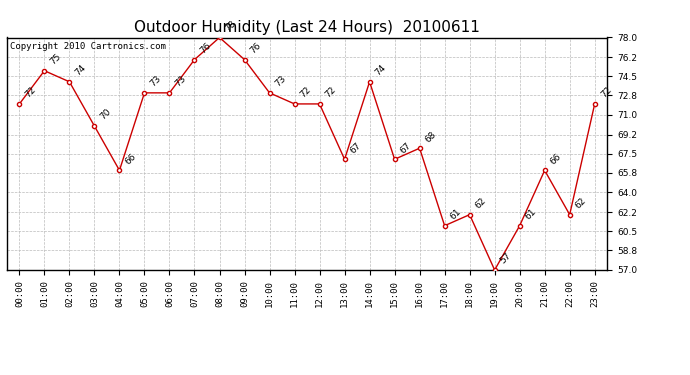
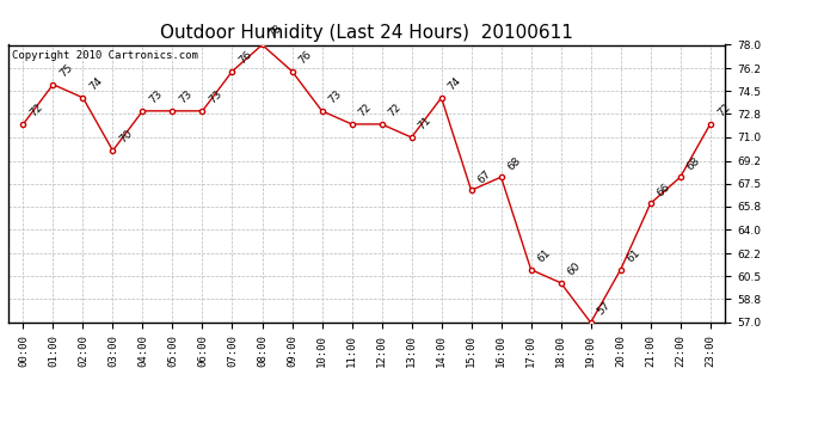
04:00: 66 -> 73
13:00: 67 -> 71
18:00: 62 -> 60
22:00: 62 -> 68
